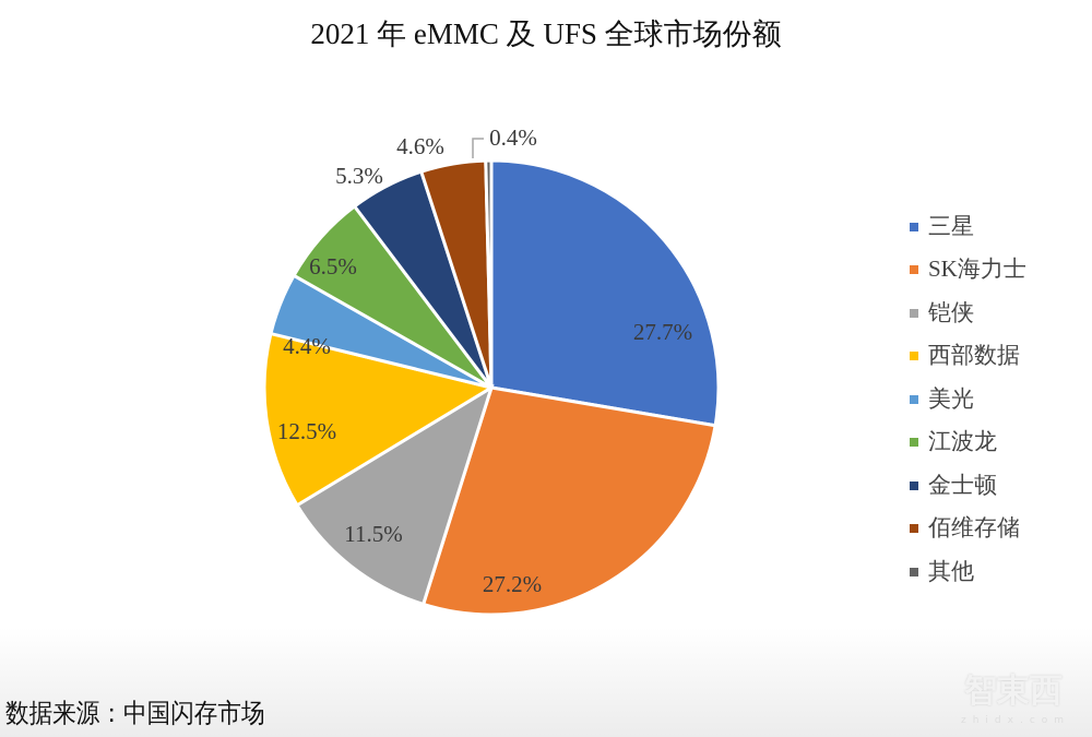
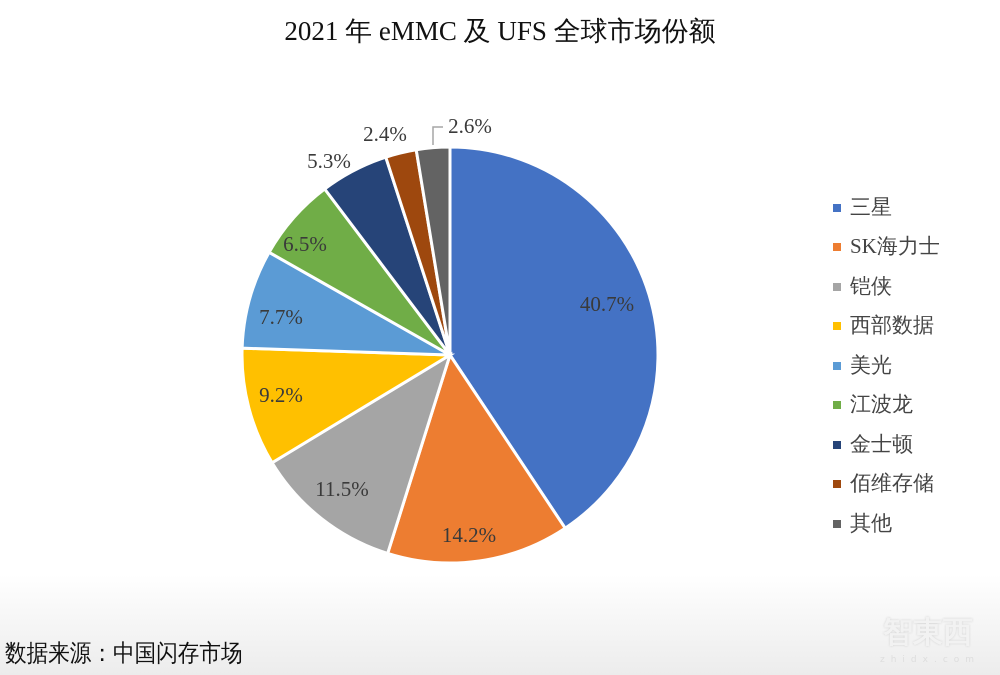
三星: 27.7% -> 40.7%
SK海力士: 27.2% -> 14.2%
西部数据: 12.5% -> 9.2%
美光: 4.4% -> 7.7%
佰维存储: 4.6% -> 2.4%
其他: 0.4% -> 2.6%
